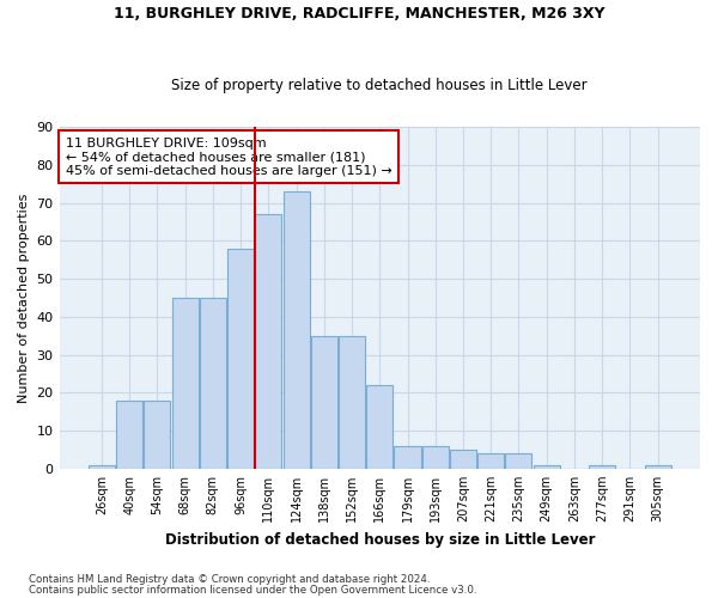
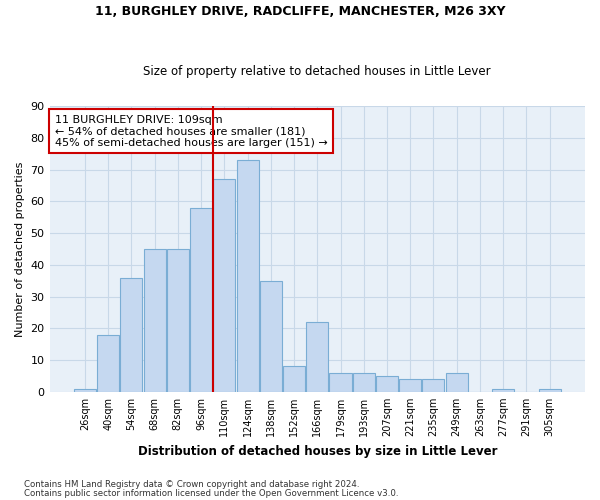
54sqm: 18 -> 36
152sqm: 35 -> 8
249sqm: 1 -> 6
